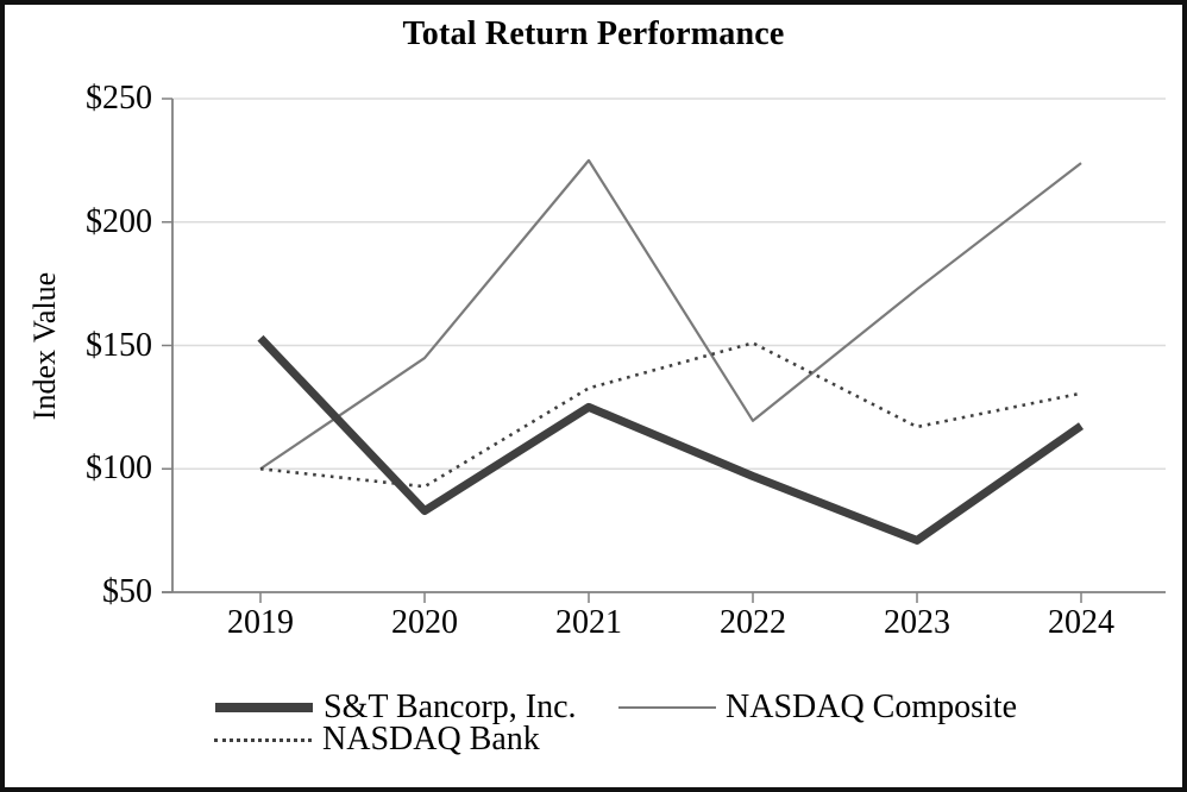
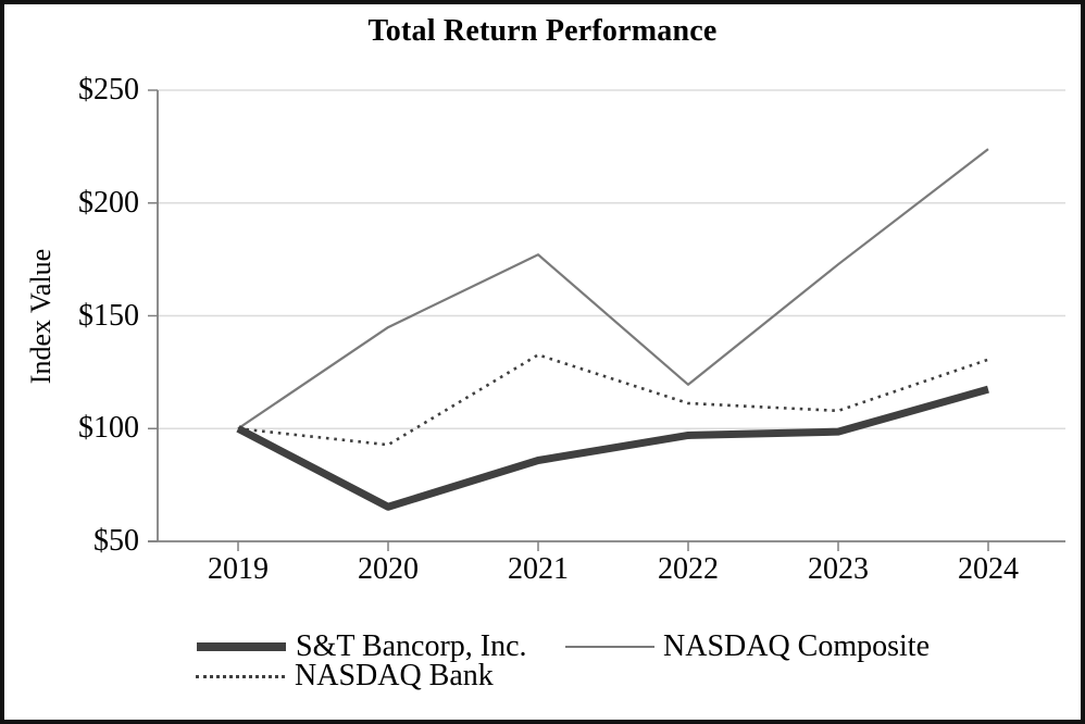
S&T Bancorp, Inc./2019: $153 -> $100
S&T Bancorp, Inc./2020: $83 -> $65
S&T Bancorp, Inc./2021: $125 -> $86
NASDAQ Composite/2021: $225 -> $177
NASDAQ Bank/2022: $151 -> $111
S&T Bancorp, Inc./2023: $71 -> $99
NASDAQ Bank/2023: $117 -> $108
